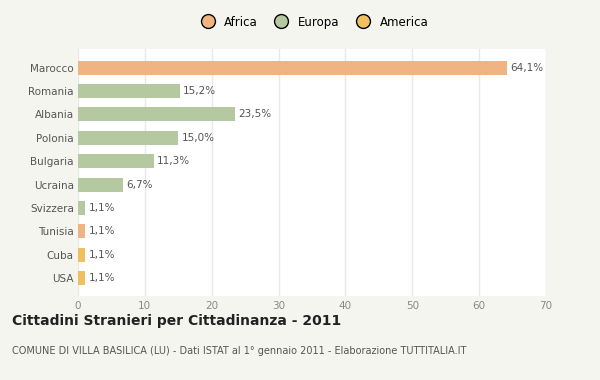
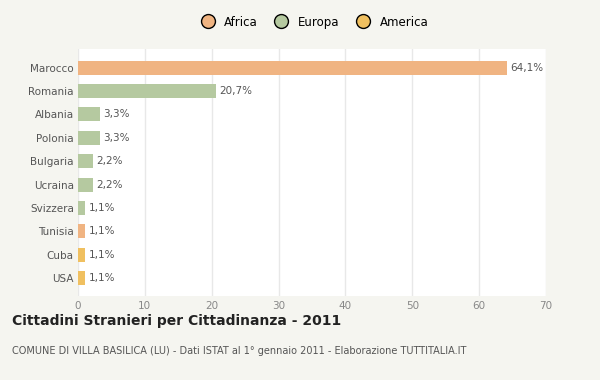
Romania: 15,2% -> 20,7%
Albania: 23,5% -> 3,3%
Polonia: 15,0% -> 3,3%
Bulgaria: 11,3% -> 2,2%
Ucraina: 6,7% -> 2,2%
